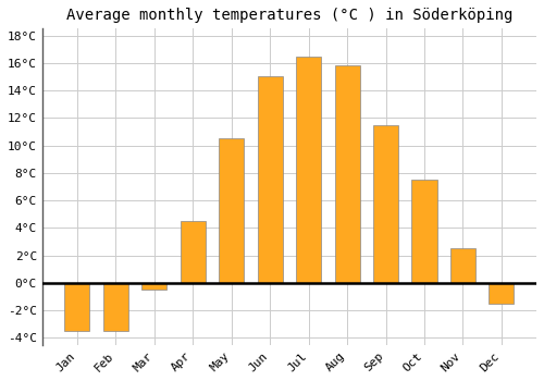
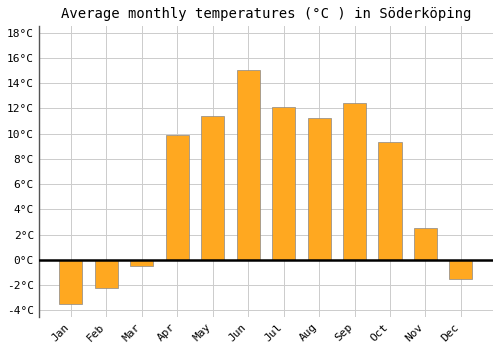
Feb: -3.5°C -> -2.2°C
Apr: 4.5°C -> 9.9°C
May: 10.5°C -> 11.4°C
Jul: 16.5°C -> 12.1°C
Aug: 15.8°C -> 11.2°C
Sep: 11.5°C -> 12.4°C
Oct: 7.5°C -> 9.3°C
